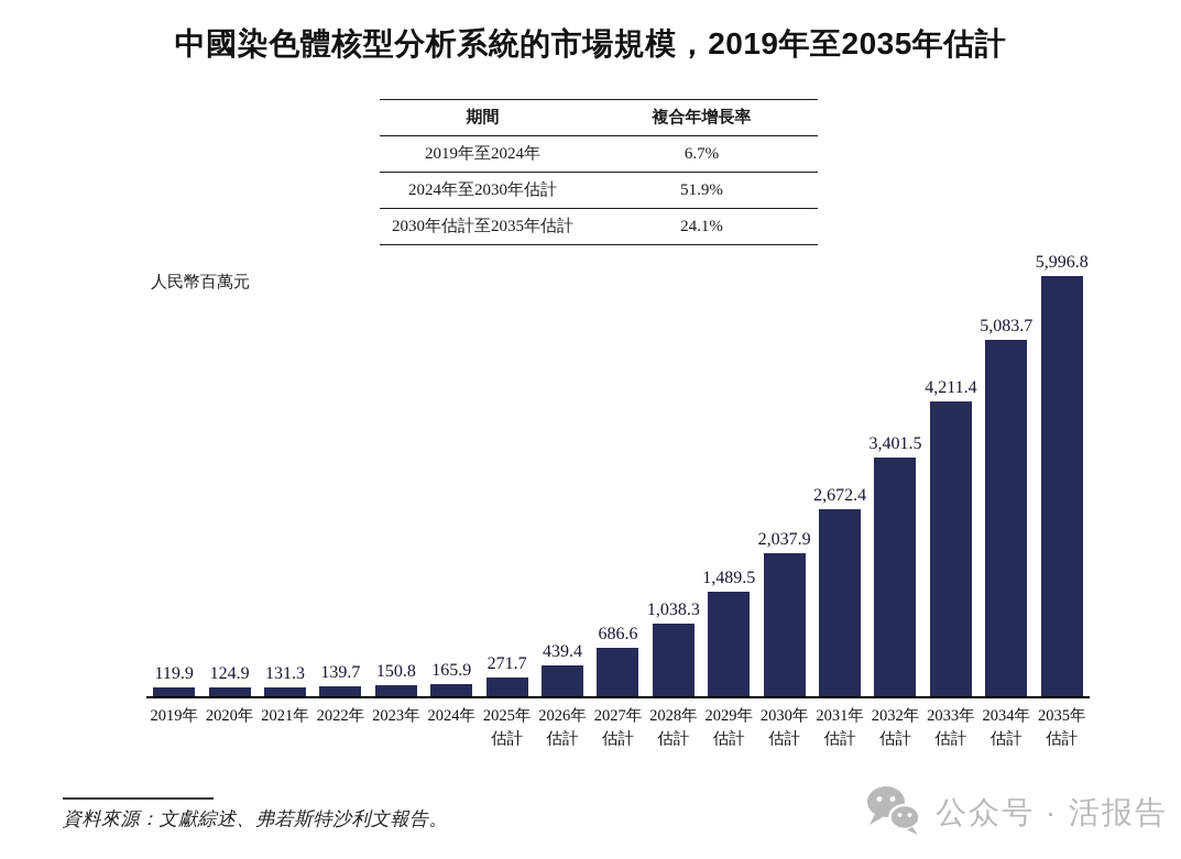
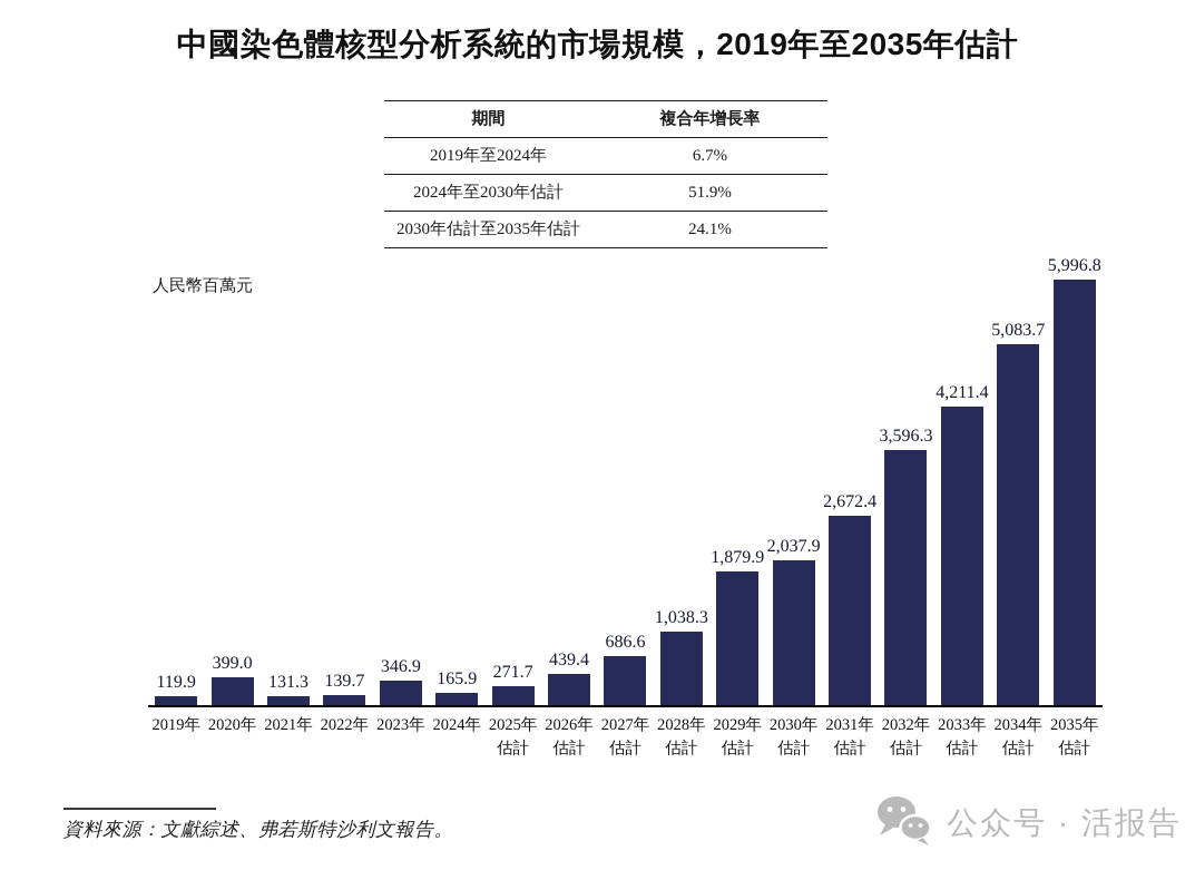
2020年: 124.9 -> 399.0
2023年: 150.8 -> 346.9
2029年估計: 1,489.5 -> 1,879.9
2032年估計: 3,401.5 -> 3,596.3
